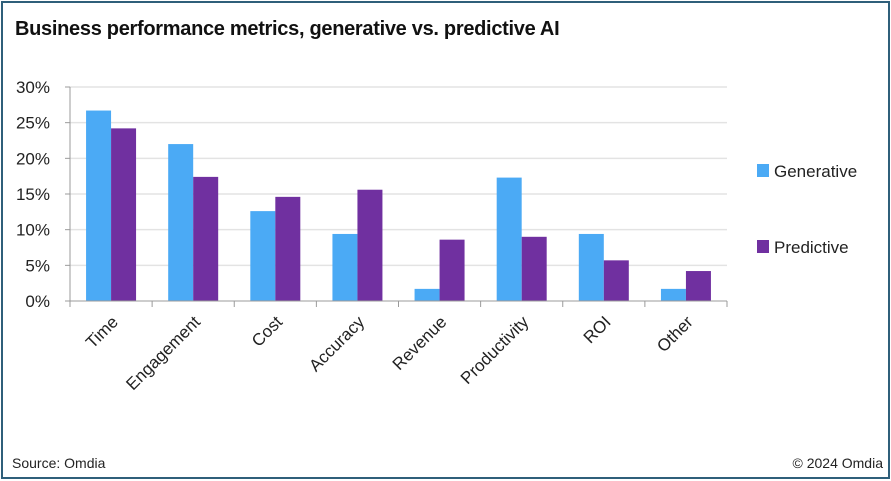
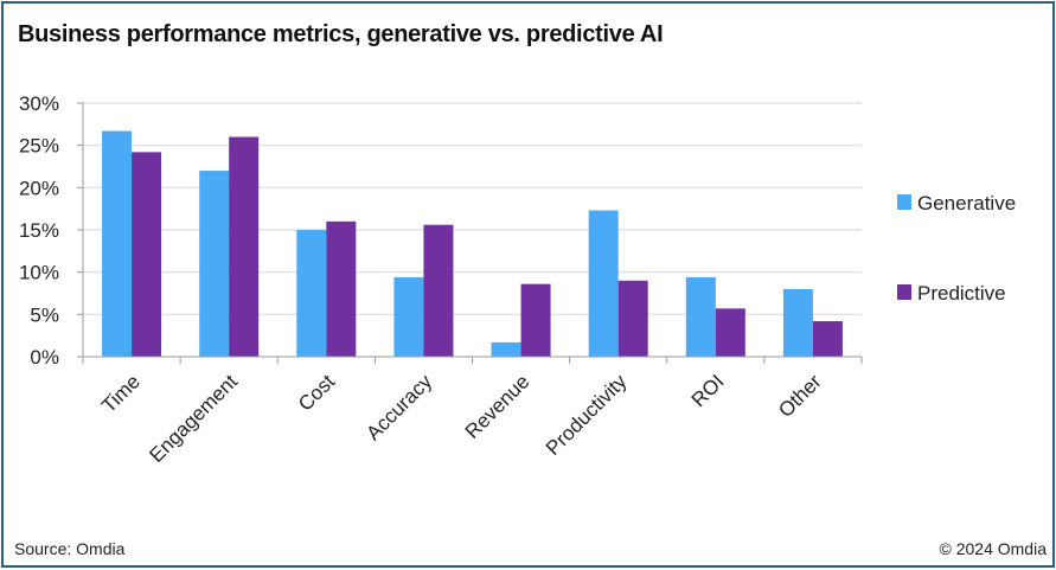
Predictive/Engagement: 17% -> 26%
Generative/Cost: 13% -> 15%
Predictive/Cost: 15% -> 16%
Generative/Other: 2% -> 8%
